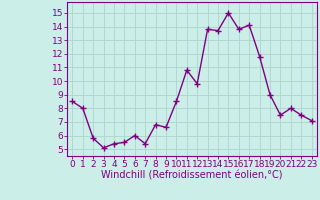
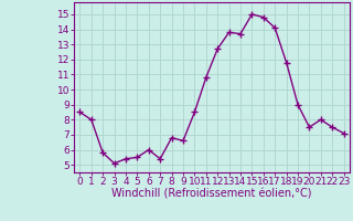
12: 9.8 -> 12.7
16: 13.8 -> 14.8
